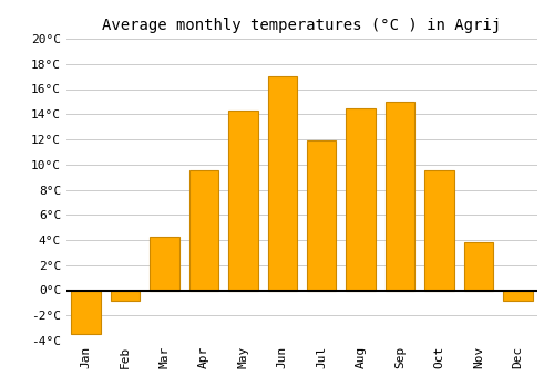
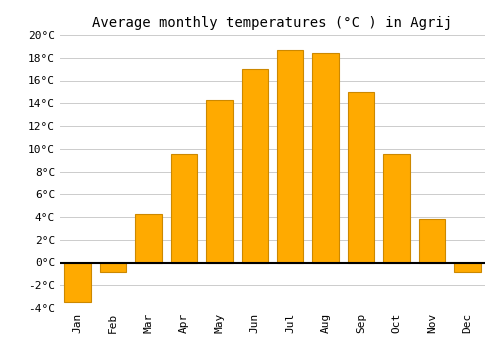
Jul: 11.9°C -> 18.7°C
Aug: 14.5°C -> 18.4°C
